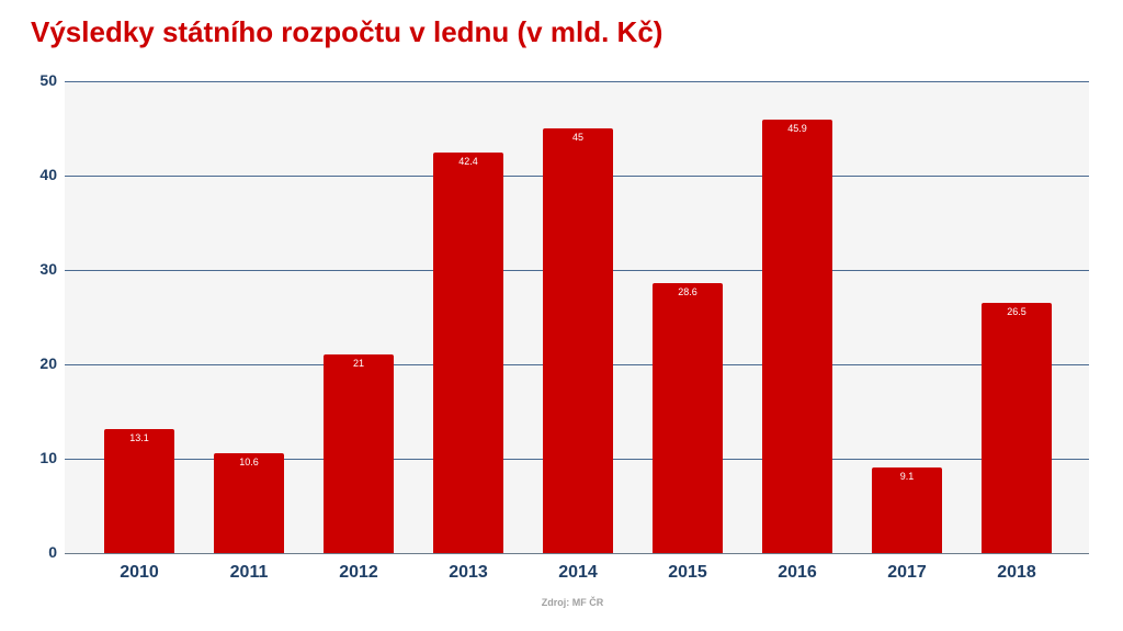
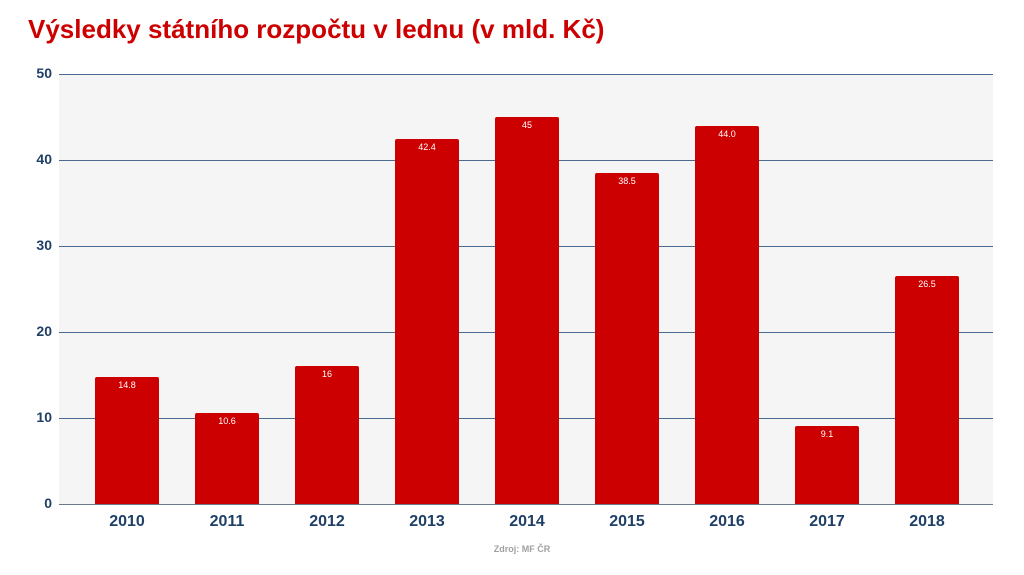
2010: 13.1 -> 14.8
2012: 21 -> 16
2015: 28.6 -> 38.5
2016: 45.9 -> 44.0
